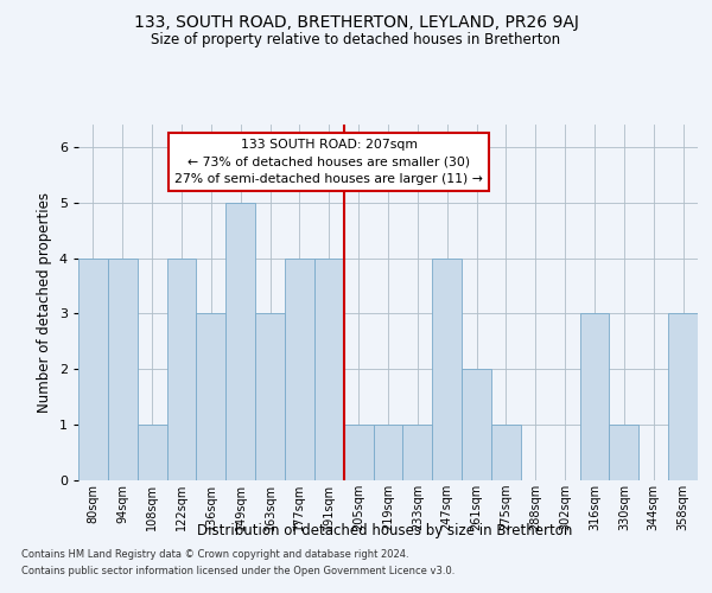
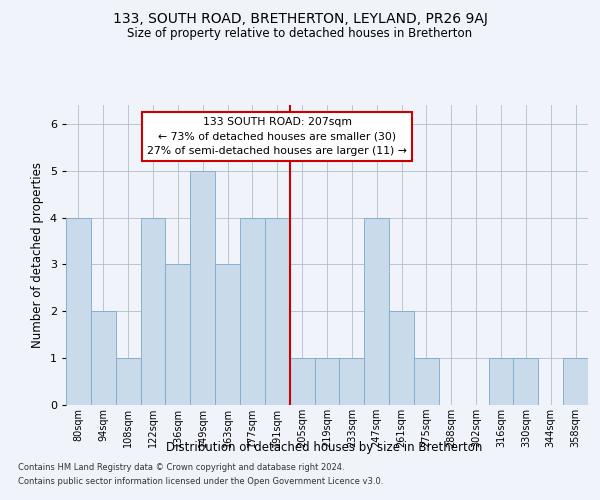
94sqm: 4 -> 2
316sqm: 3 -> 1
358sqm: 3 -> 1
